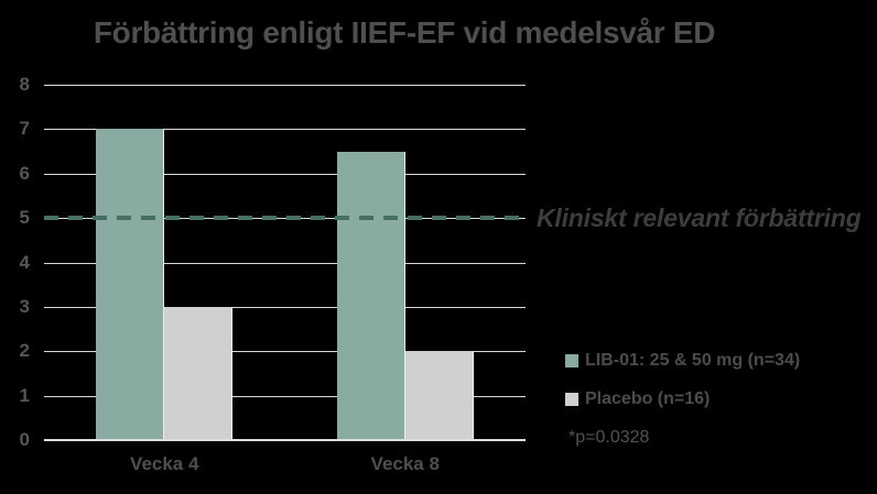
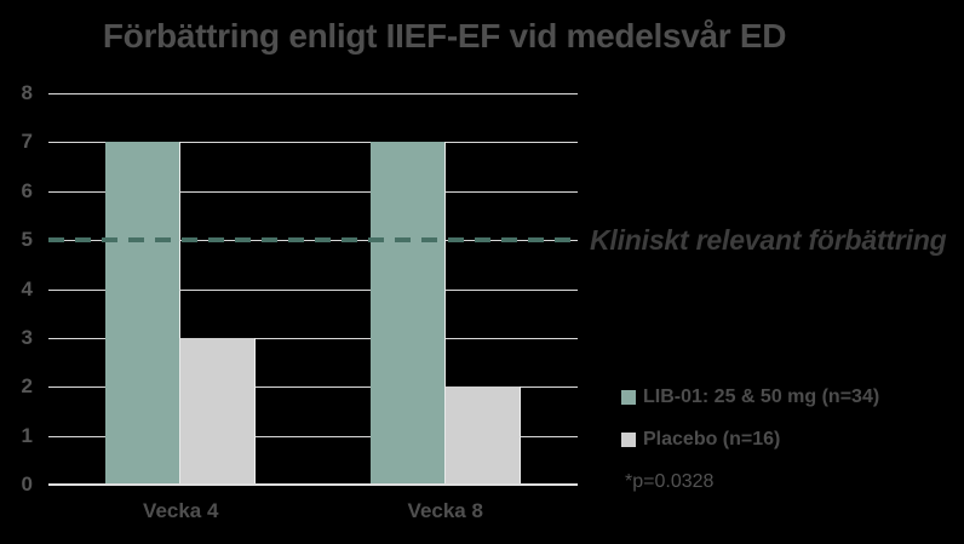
LIB-01: 25 & 50 mg (n=34)/Vecka 8: 6.5 -> 7.0
